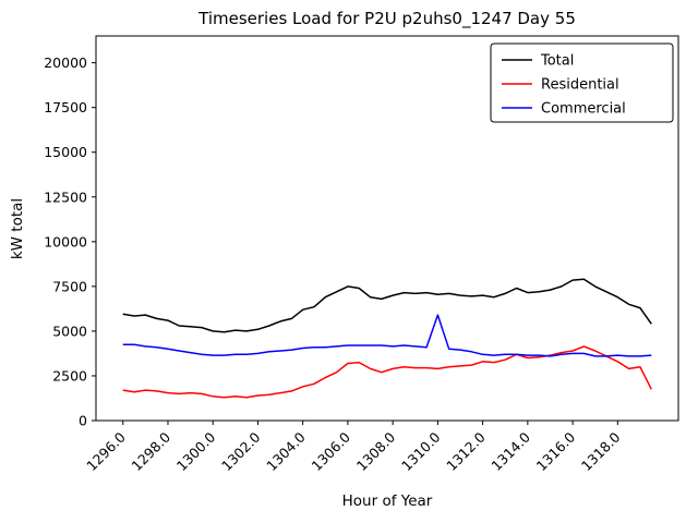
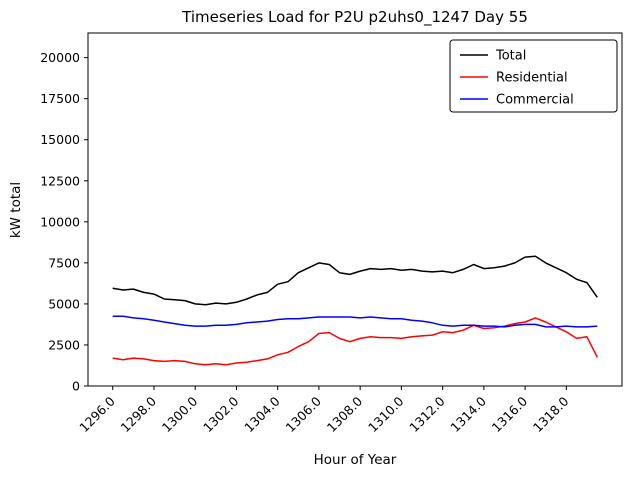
Commercial/1310.0: 5900 -> 4100
